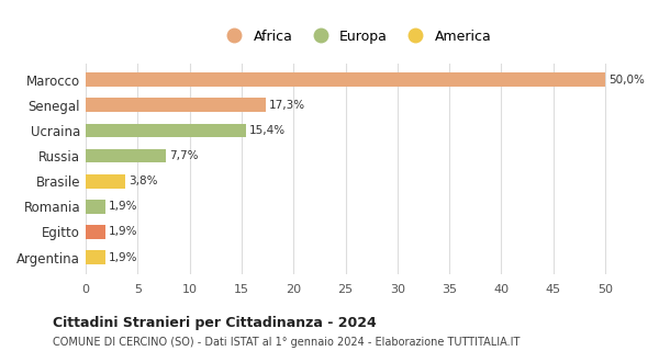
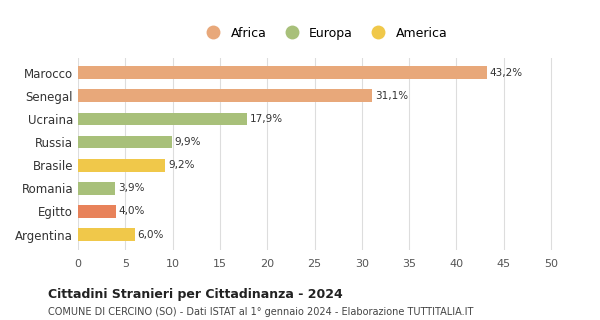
Marocco: 50,0% -> 43,2%
Senegal: 17,3% -> 31,1%
Ucraina: 15,4% -> 17,9%
Russia: 7,7% -> 9,9%
Brasile: 3,8% -> 9,2%
Romania: 1,9% -> 3,9%
Egitto: 1,9% -> 4,0%
Argentina: 1,9% -> 6,0%
